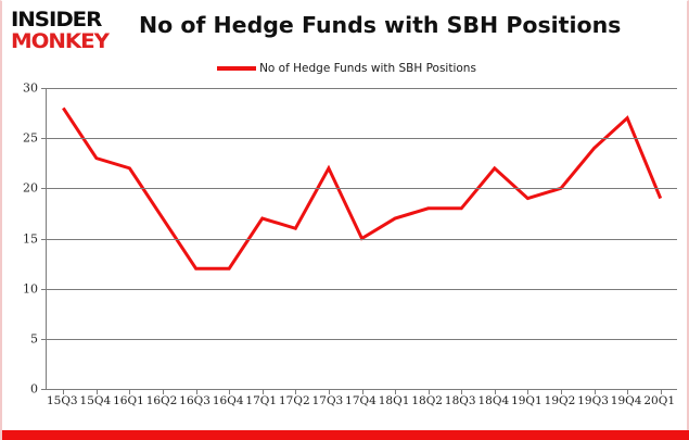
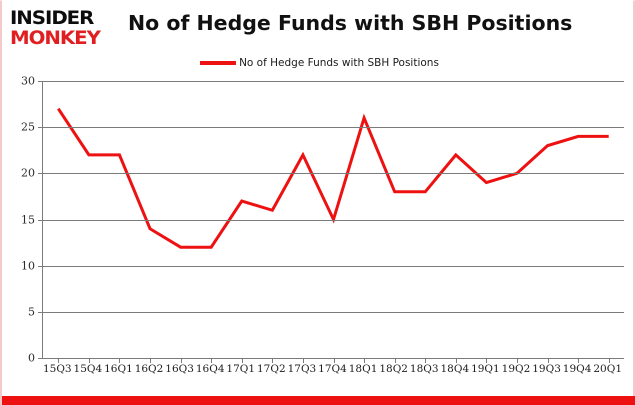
15Q3: 28 -> 27
15Q4: 23 -> 22
16Q2: 17 -> 14
18Q1: 17 -> 26
19Q3: 24 -> 23
19Q4: 27 -> 24
20Q1: 19 -> 24
